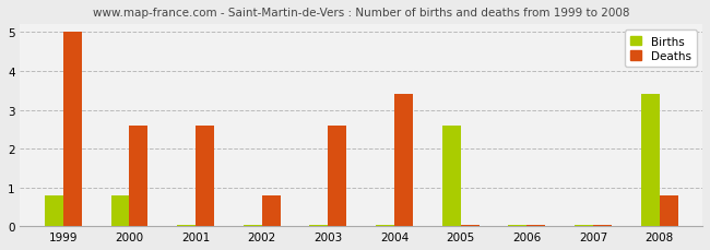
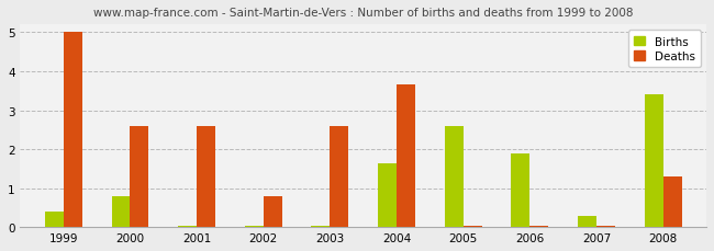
Births/1999: 0.80 -> 0.40
Births/2004: 0.02 -> 1.65
Deaths/2004: 3.40 -> 3.65
Births/2006: 0.02 -> 1.90
Births/2007: 0.02 -> 0.30
Deaths/2008: 0.80 -> 1.30
